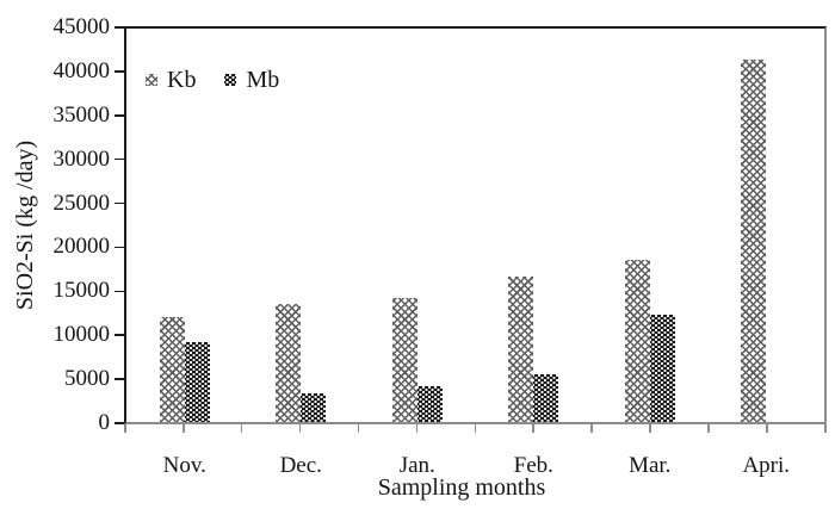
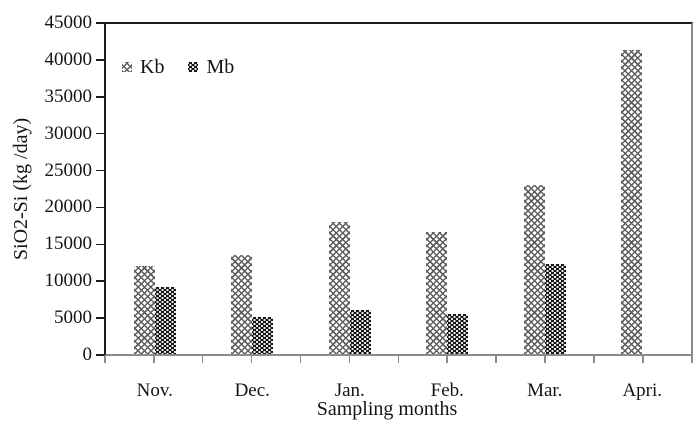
Mb/Dec.: 3000 -> 5000
Kb/Jan.: 14000 -> 18000
Mb/Jan.: 4000 -> 6000
Kb/Mar.: 19000 -> 23000
